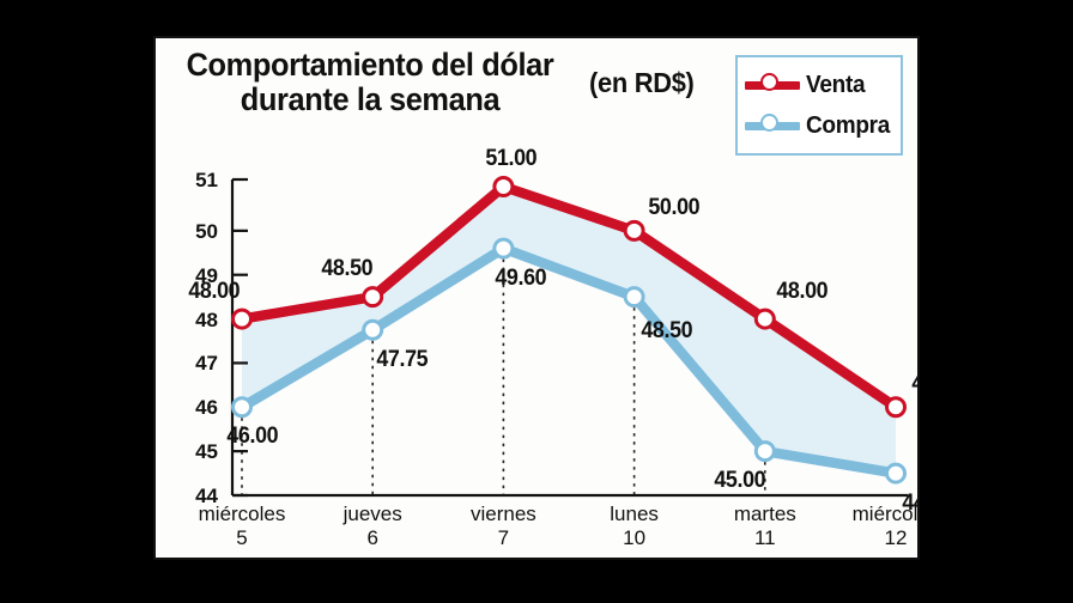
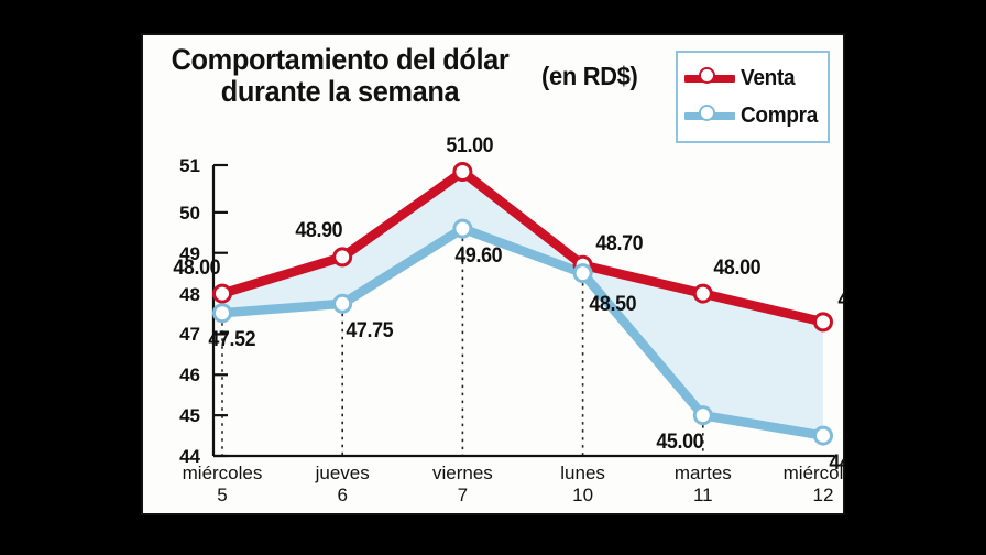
Compra/miércoles 5: 46.00 -> 47.52
Venta/jueves 6: 48.50 -> 48.90
Venta/lunes 10: 50.00 -> 48.70
Venta/miércoles 12: 46.00 -> 47.30
